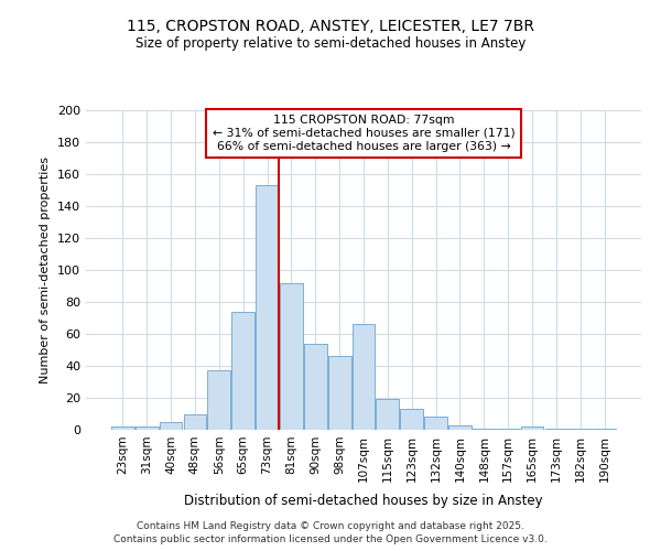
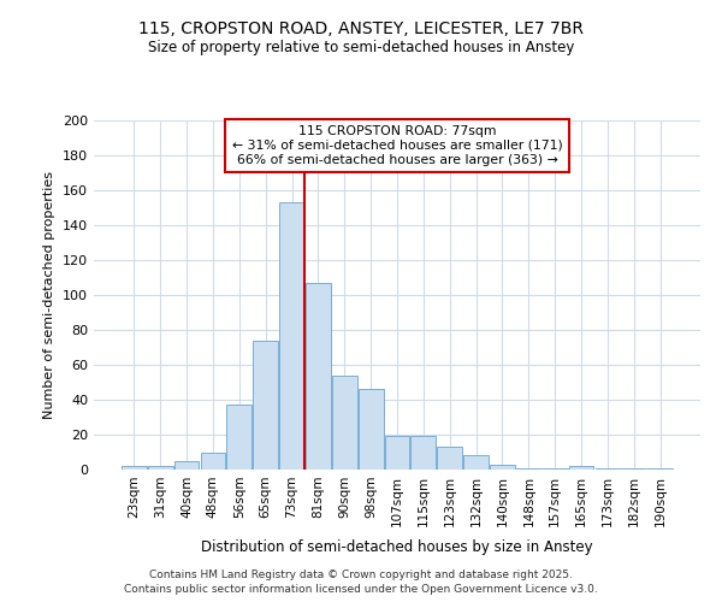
81sqm: 92 -> 107
107sqm: 66 -> 19
